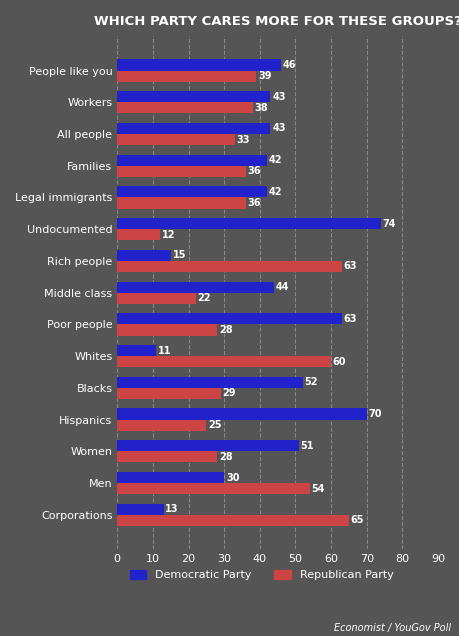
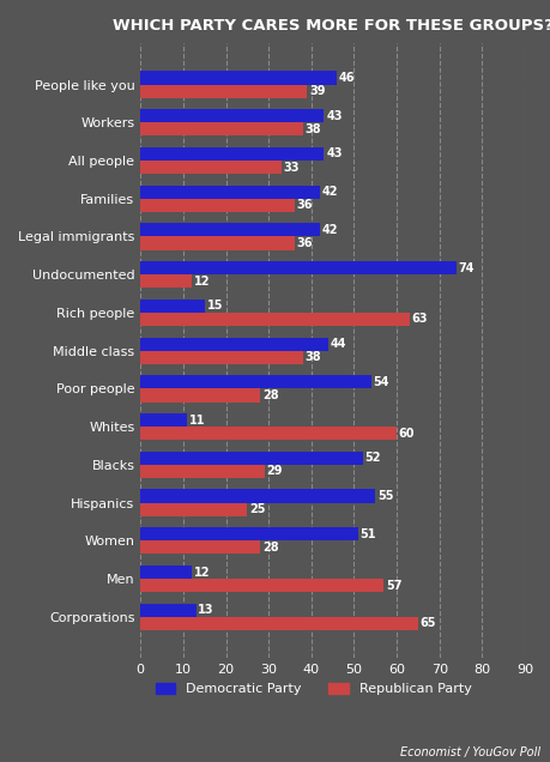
Republican Party/Middle class: 22 -> 38
Democratic Party/Poor people: 63 -> 54
Democratic Party/Hispanics: 70 -> 55
Democratic Party/Men: 30 -> 12
Republican Party/Men: 54 -> 57
